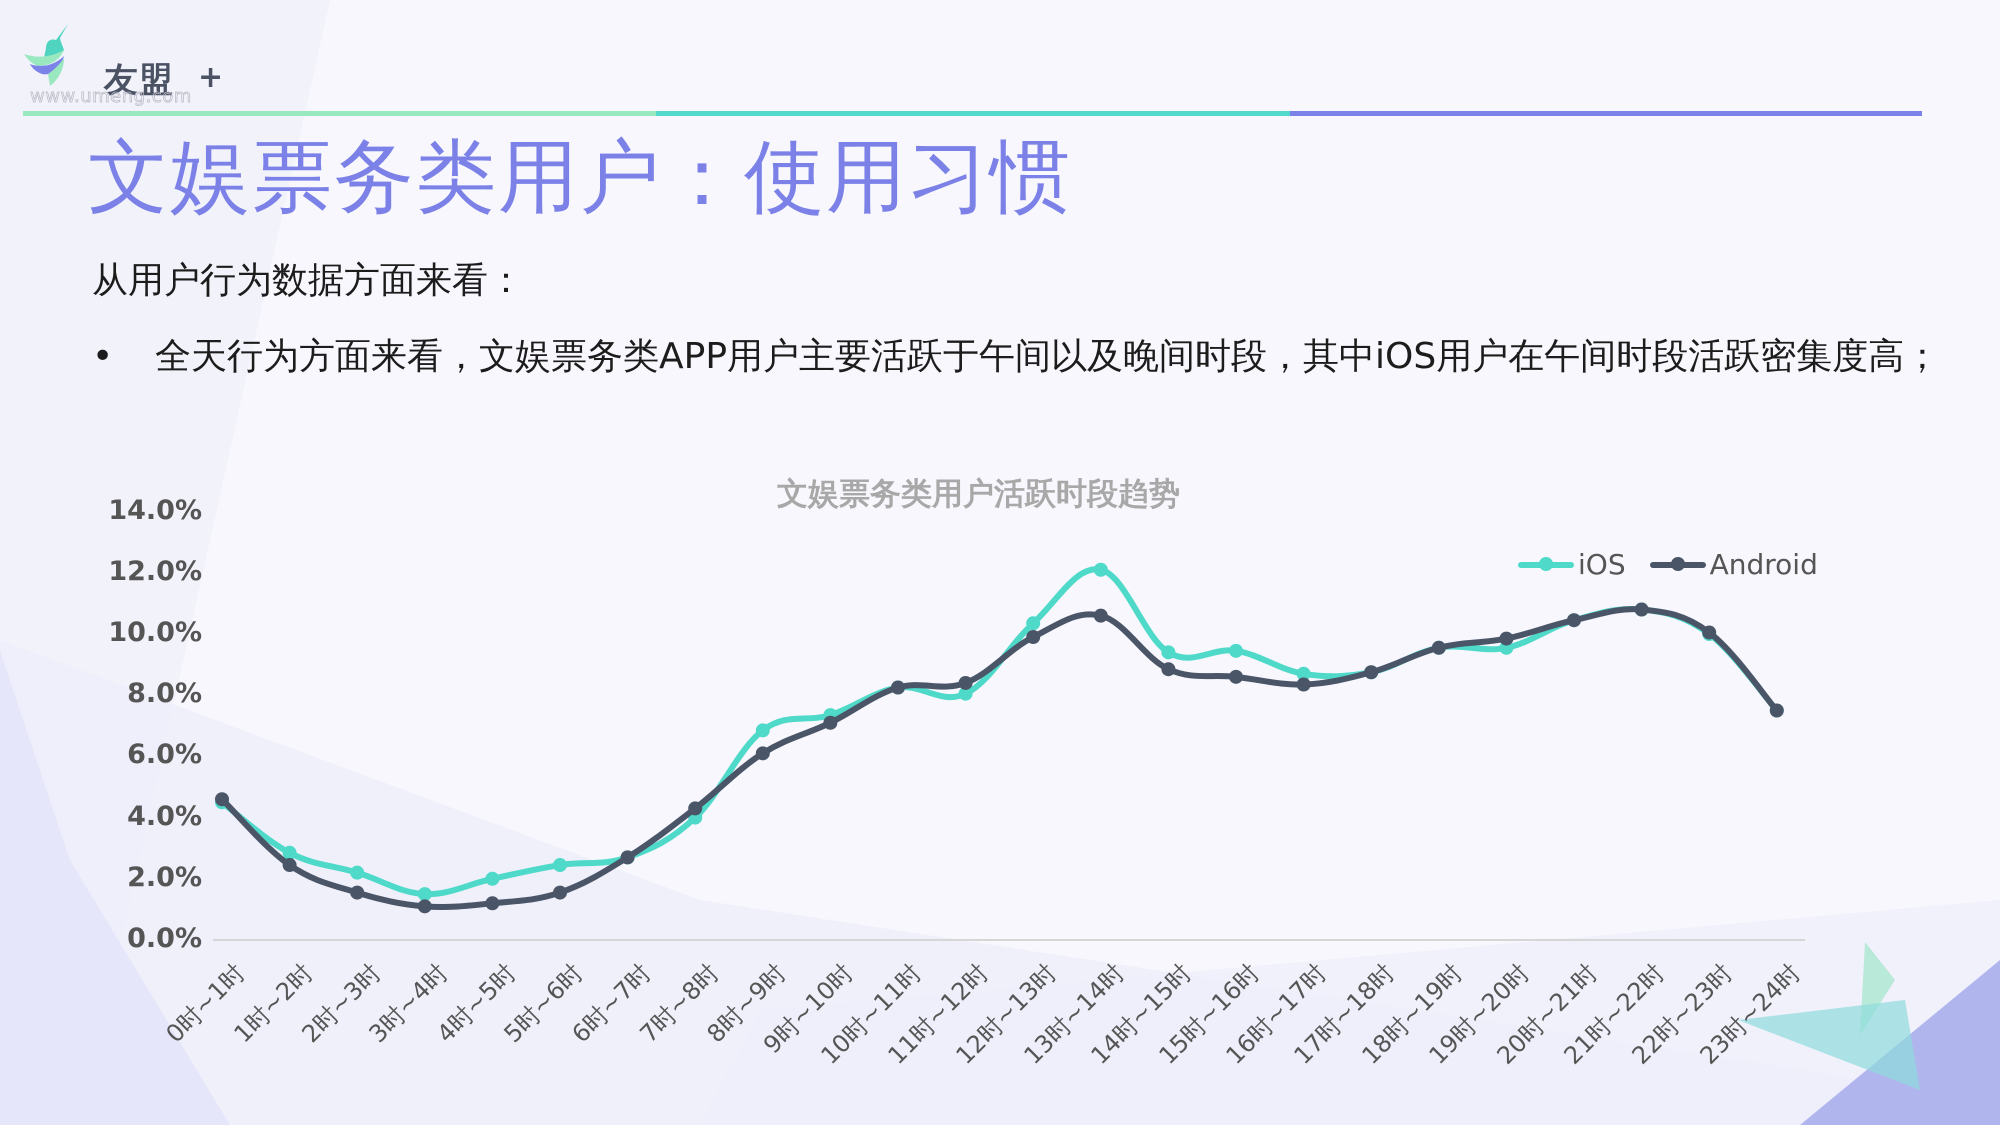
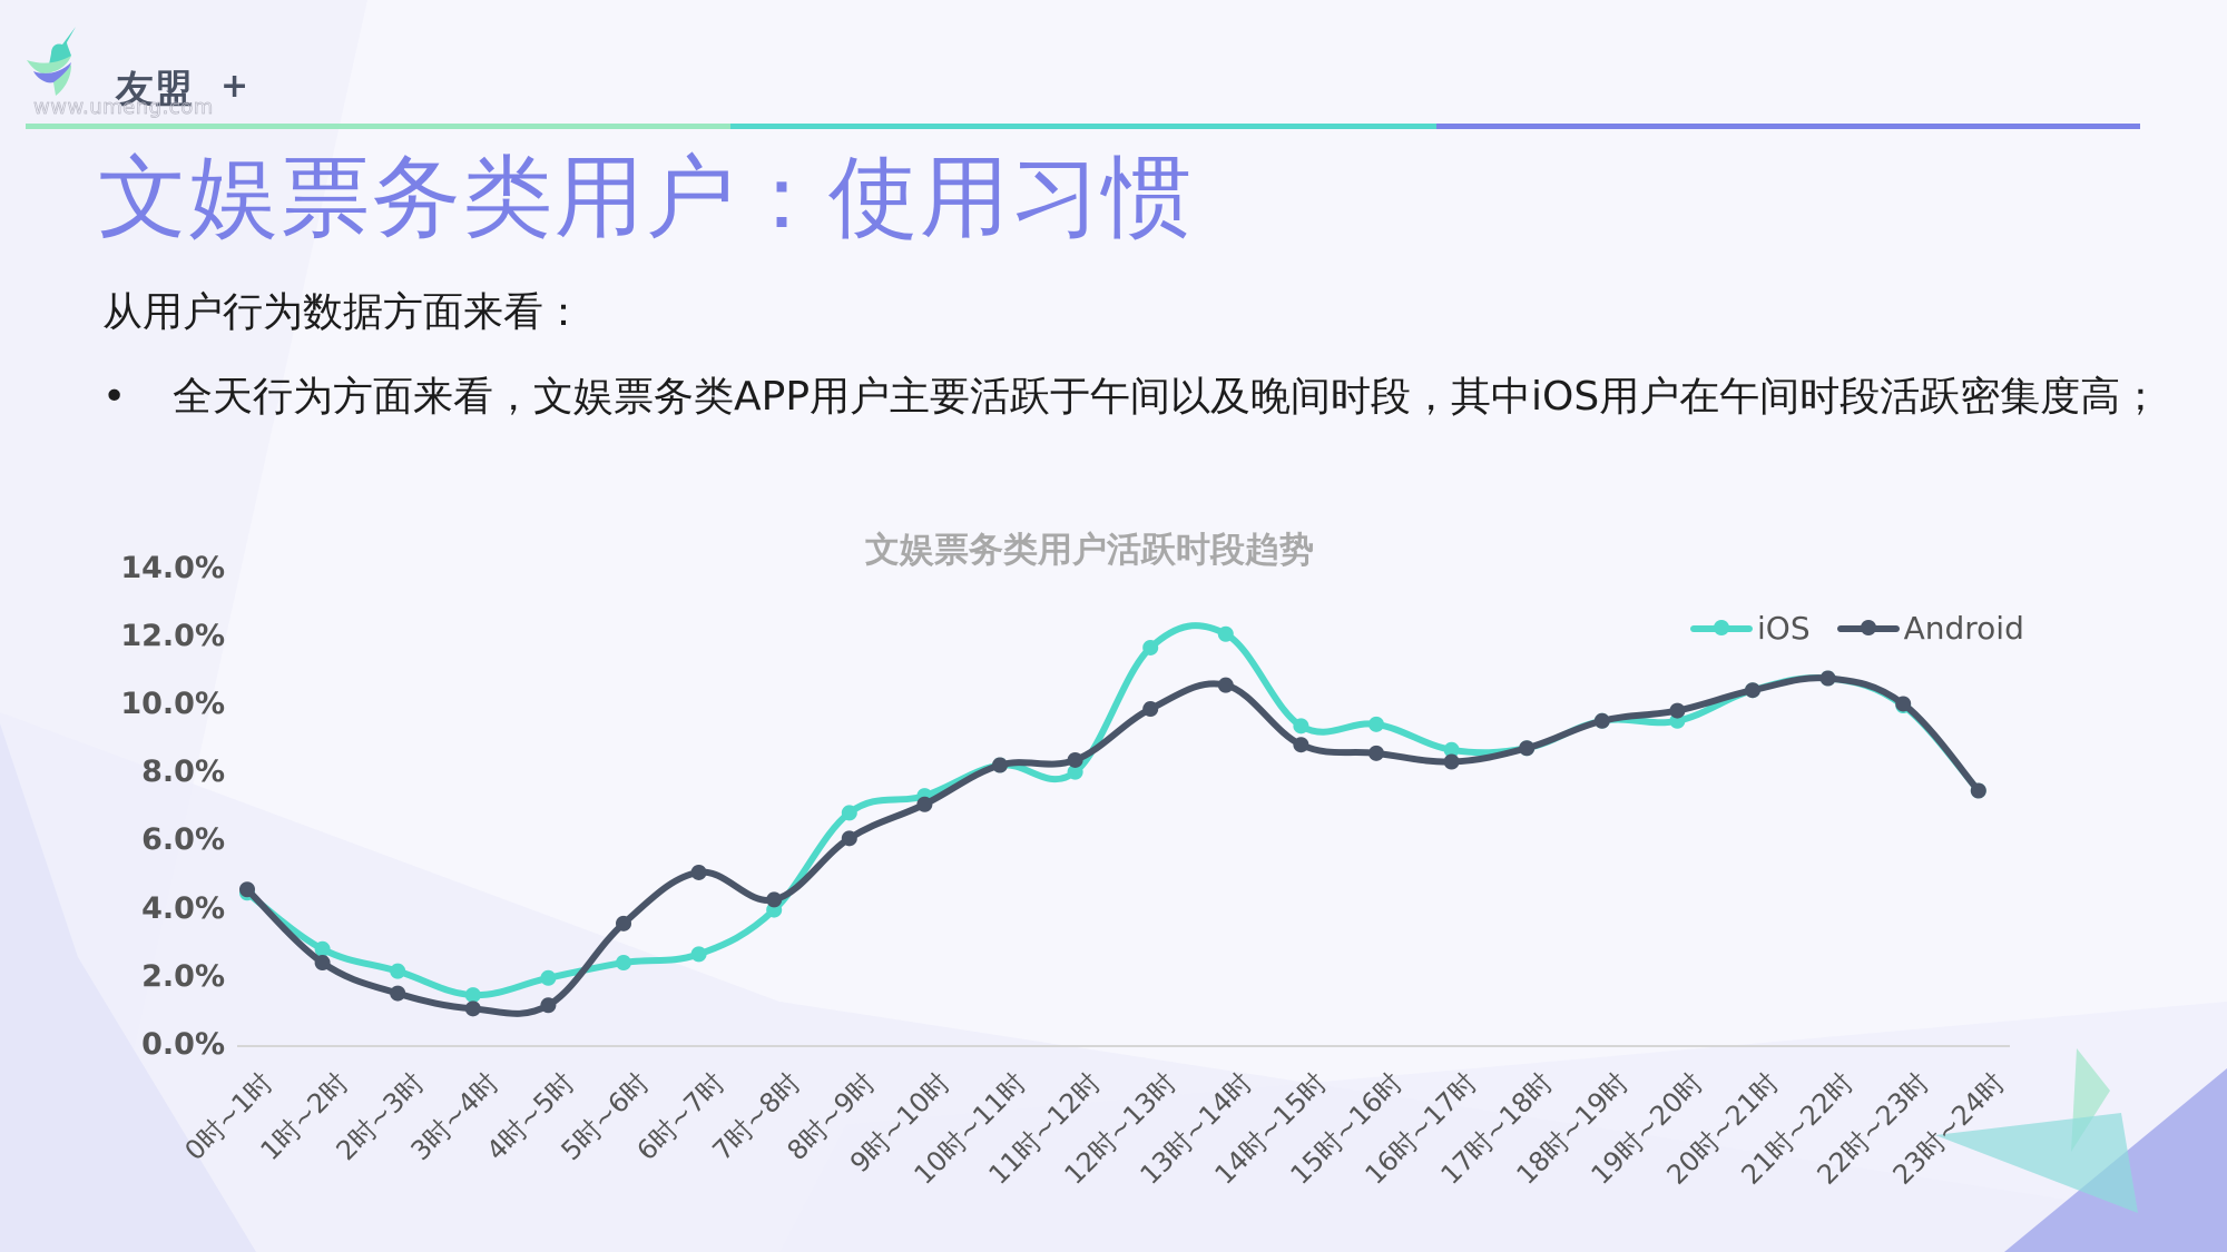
Android/5时~6时: 1.6% -> 3.6%
Android/6时~7时: 2.7% -> 5.1%
iOS/12时~13时: 10.3% -> 11.7%
